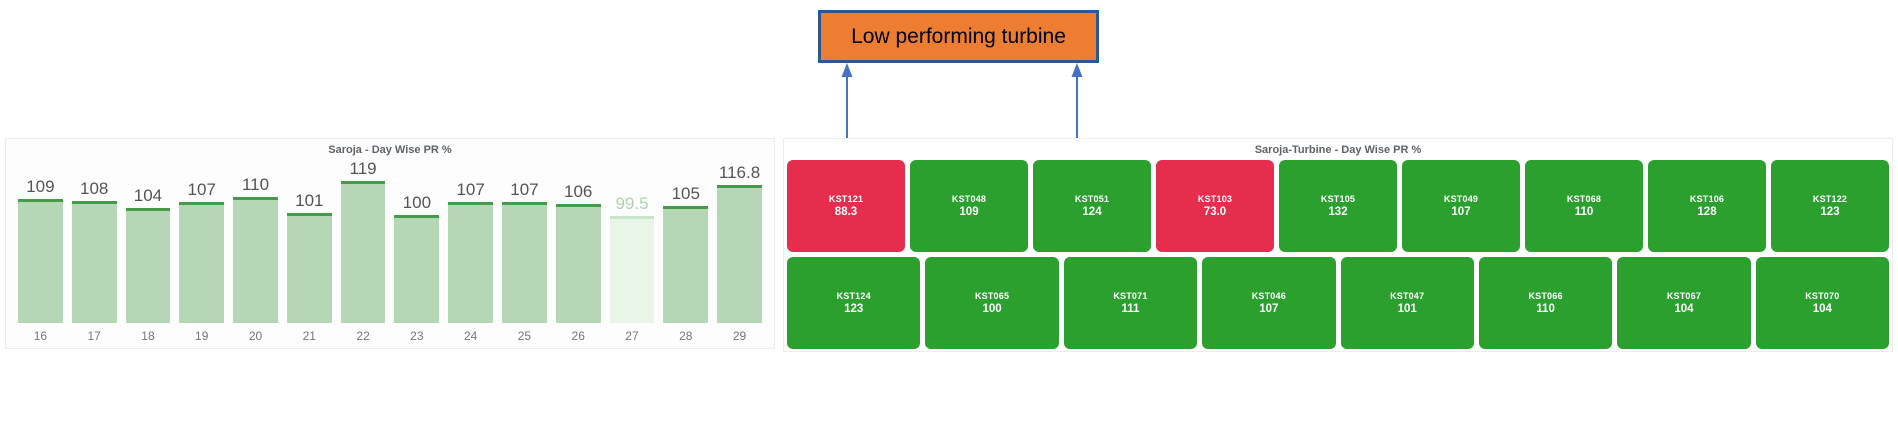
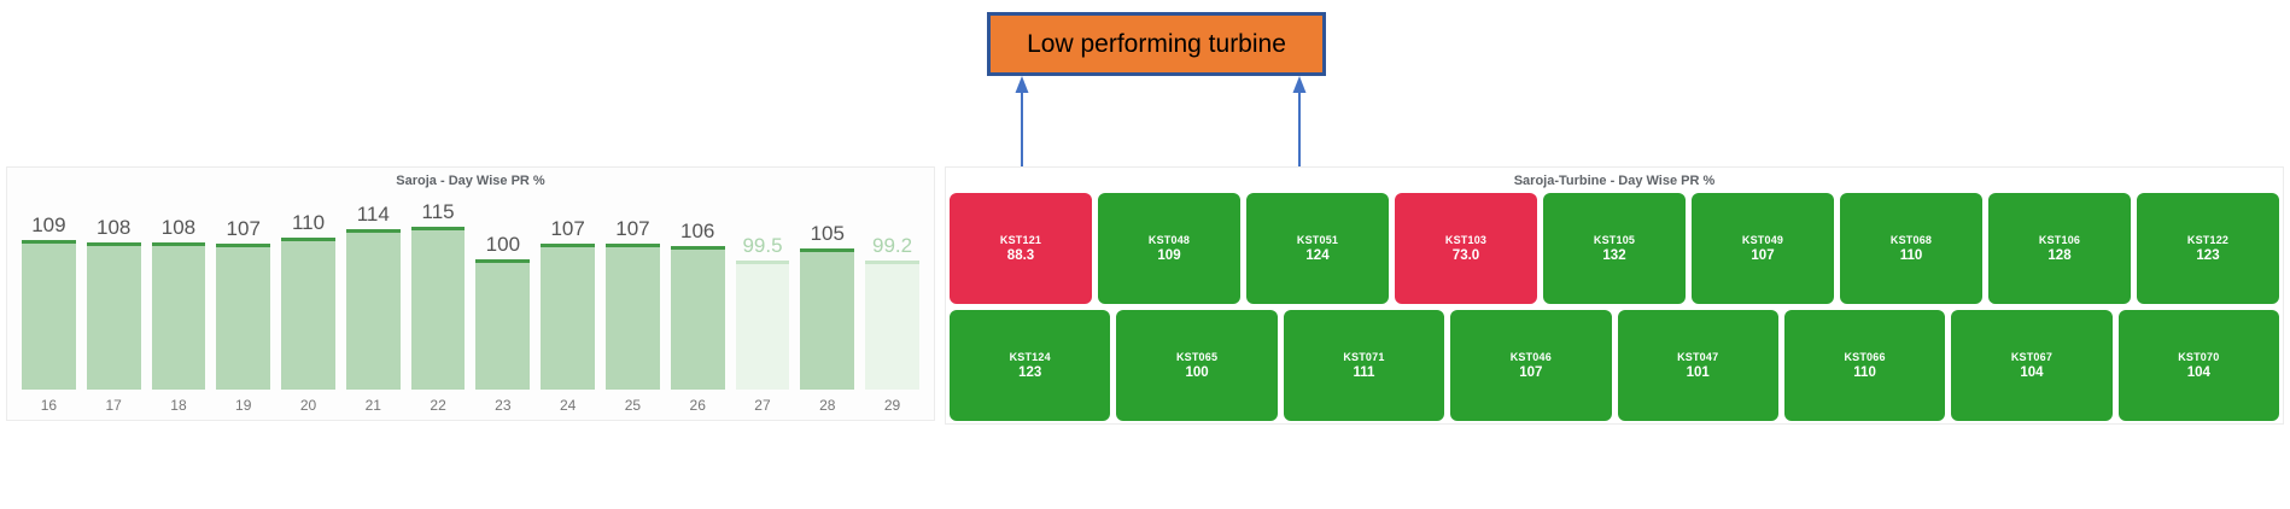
Saroja - Day Wise PR %/18: 104 -> 108
Saroja - Day Wise PR %/21: 101 -> 114
Saroja - Day Wise PR %/22: 119 -> 115
Saroja - Day Wise PR %/29: 116.8 -> 99.2
